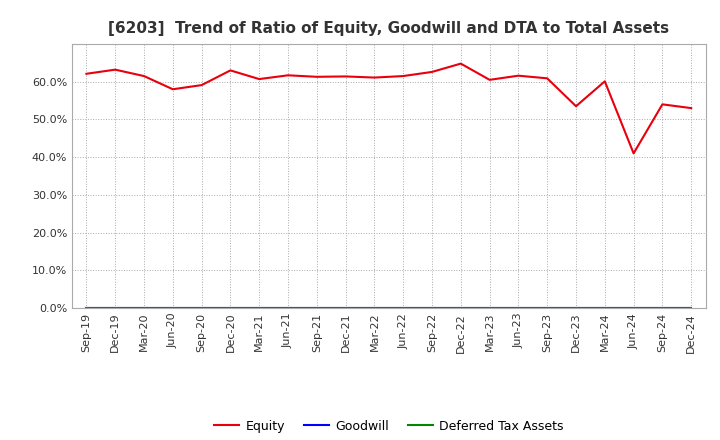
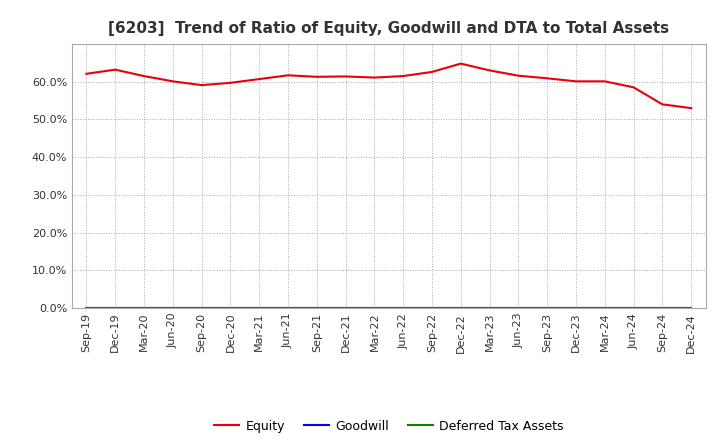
Equity/Jun-20: 58.0% -> 60.1%
Equity/Dec-20: 63.0% -> 59.7%
Equity/Mar-23: 60.5% -> 63.0%
Equity/Dec-23: 53.5% -> 60.1%
Equity/Jun-24: 41.0% -> 58.5%
